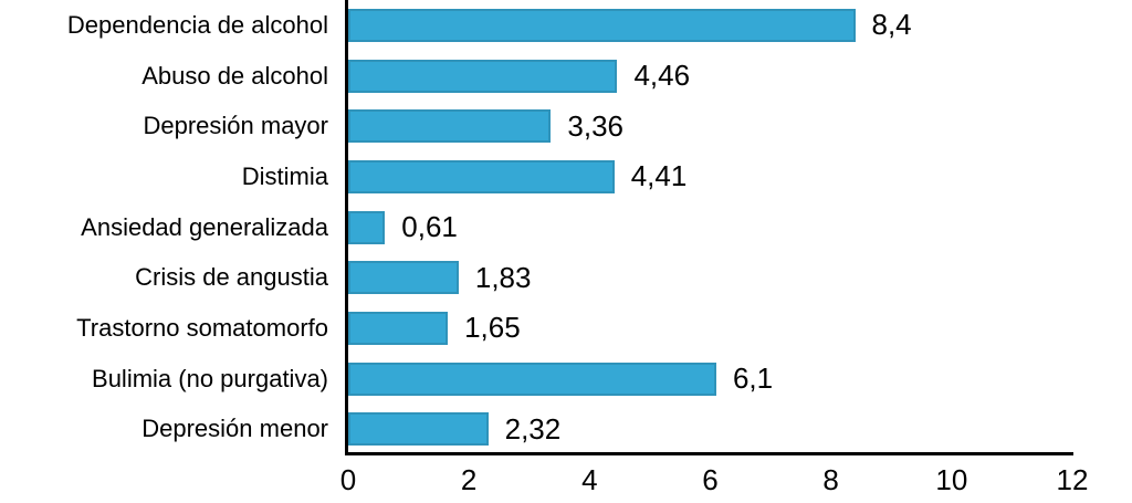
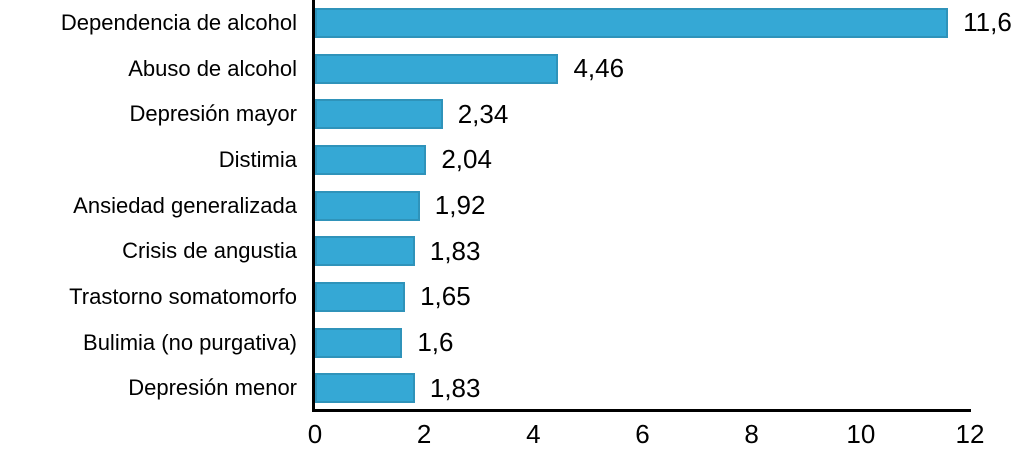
Dependencia de alcohol: 8,4 -> 11,6
Depresión mayor: 3,36 -> 2,34
Distimia: 4,41 -> 2,04
Ansiedad generalizada: 0,61 -> 1,92
Bulimia (no purgativa): 6,1 -> 1,6
Depresión menor: 2,32 -> 1,83
